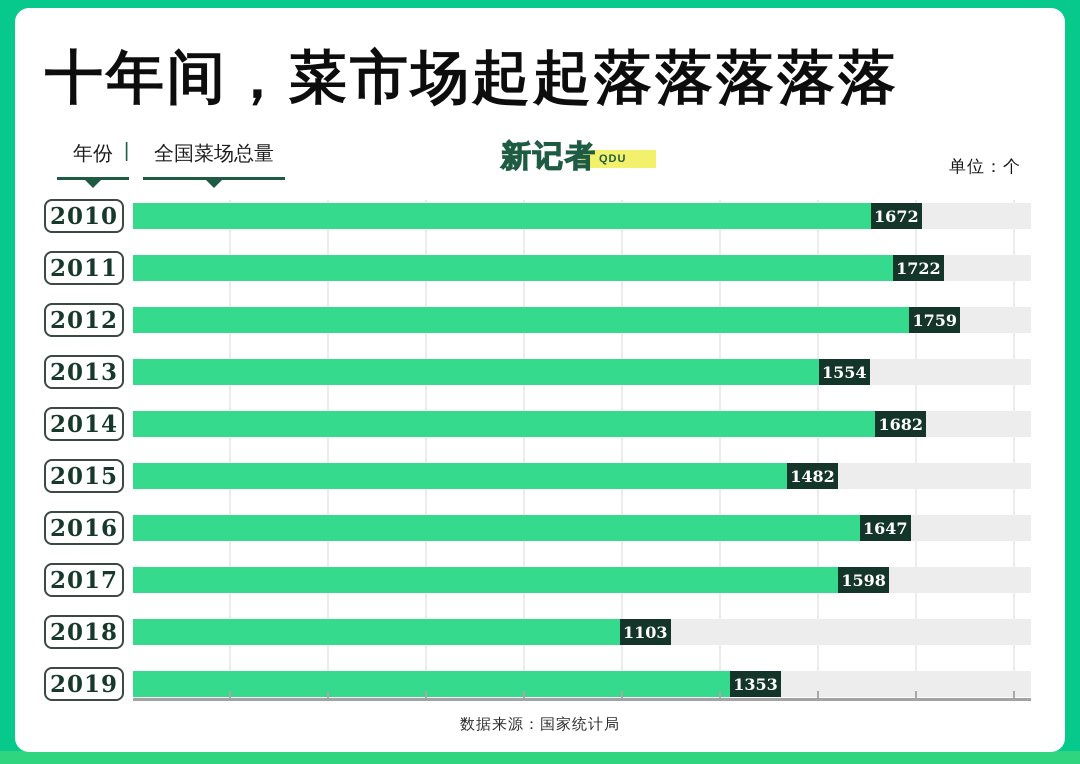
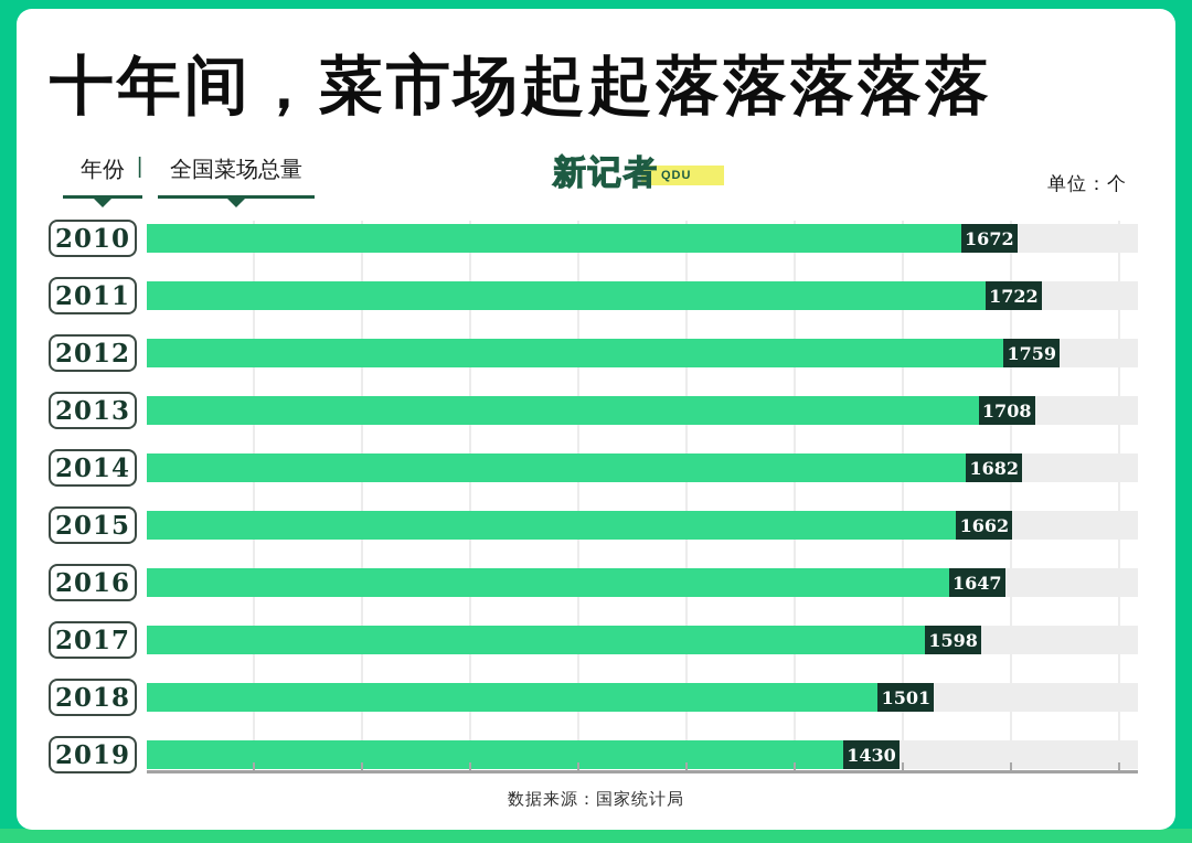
2013: 1554 -> 1708
2015: 1482 -> 1662
2018: 1103 -> 1501
2019: 1353 -> 1430
